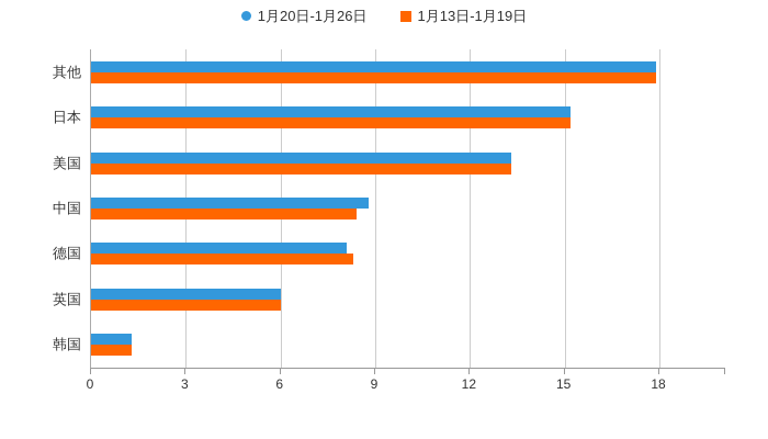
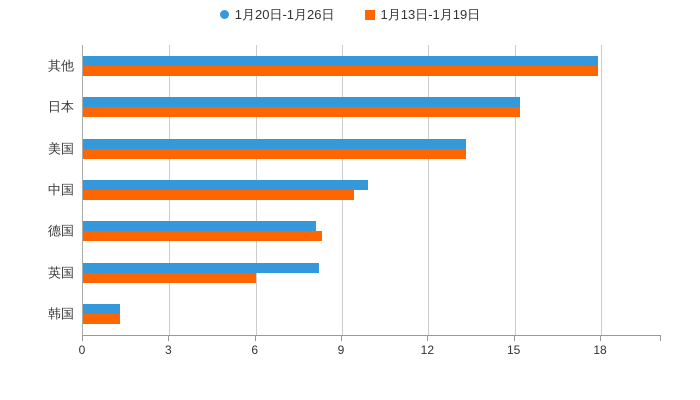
1月20日-1月26日/中国: 8.8 -> 9.9
1月13日-1月19日/中国: 8.4 -> 9.4
1月20日-1月26日/英国: 6.0 -> 8.2
